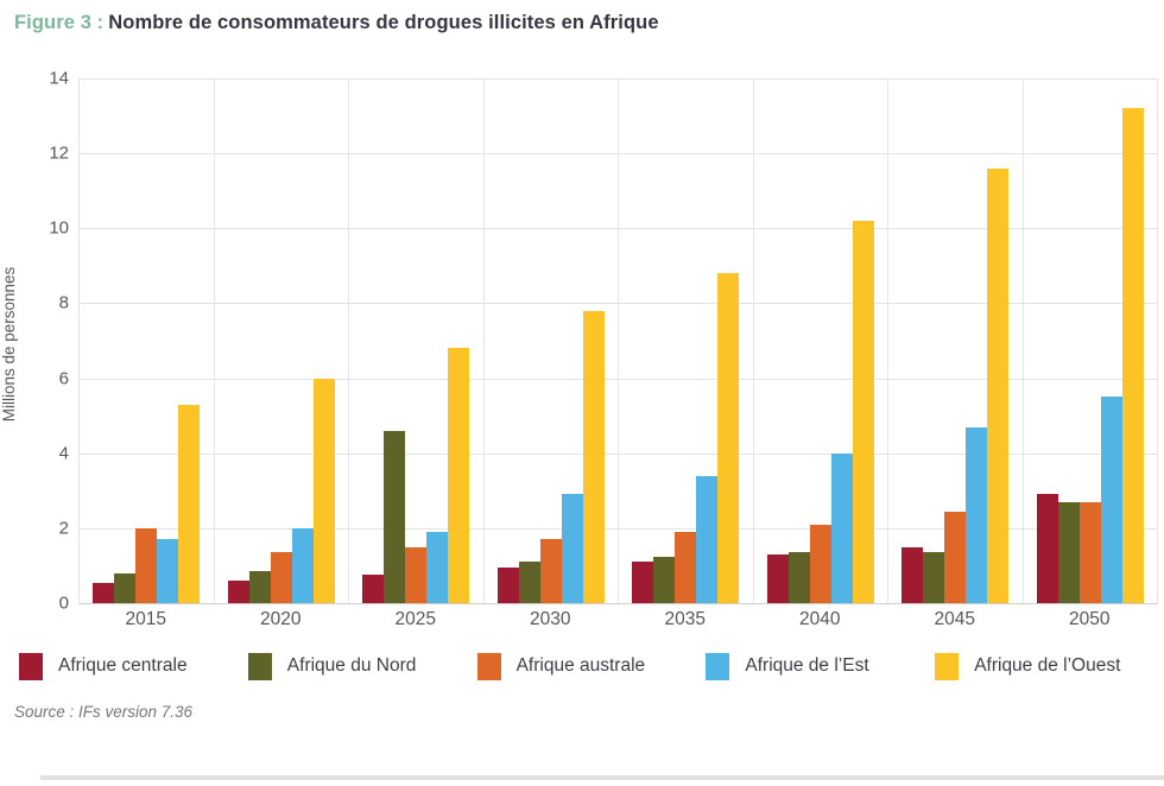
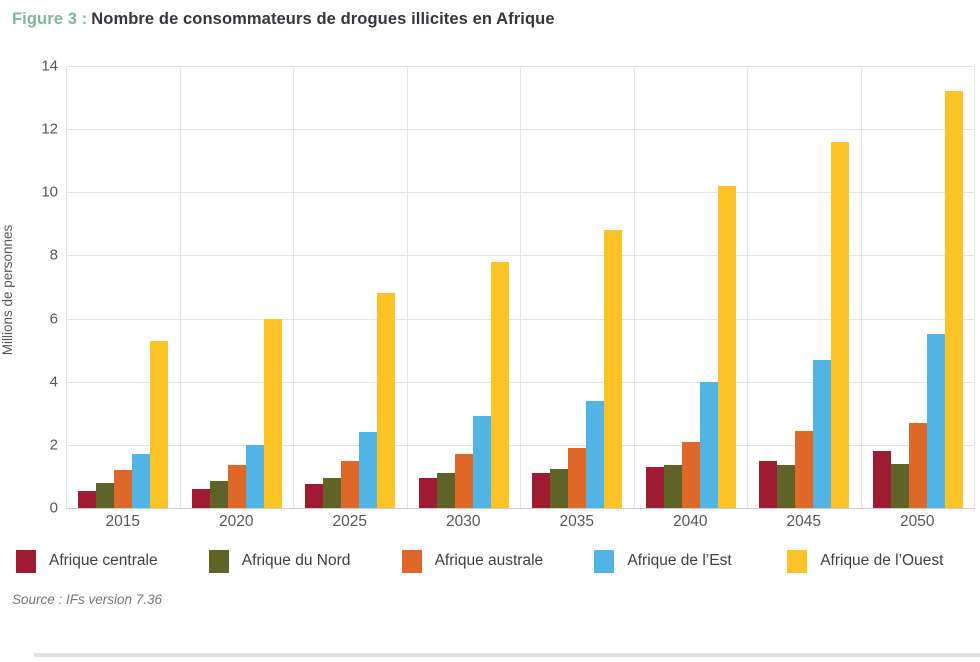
Afrique australe/2015: 2.0 -> 1.2
Afrique du Nord/2025: 4.6 -> 0.9
Afrique de l’Est/2025: 1.9 -> 2.4
Afrique centrale/2050: 2.9 -> 1.8
Afrique du Nord/2050: 2.7 -> 1.4
